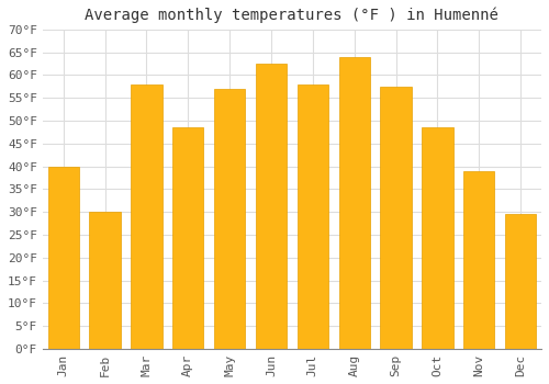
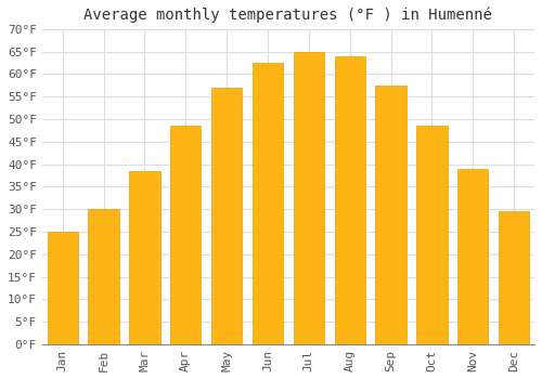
Jan: 40.0°F -> 25.0°F
Mar: 58.0°F -> 38.5°F
Jul: 58.0°F -> 65.0°F
